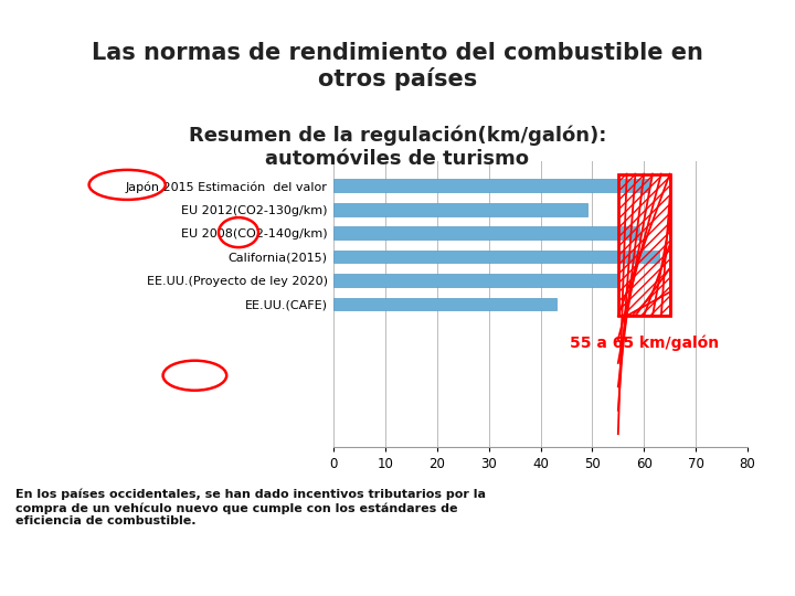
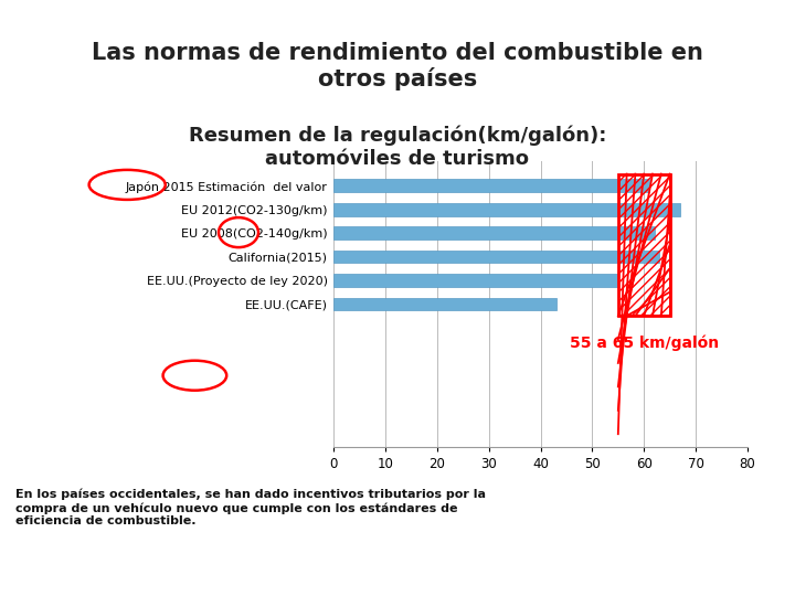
EU 2012(CO2-130g/km): 49 -> 67
EU 2008(CO2-140g/km): 59 -> 62
